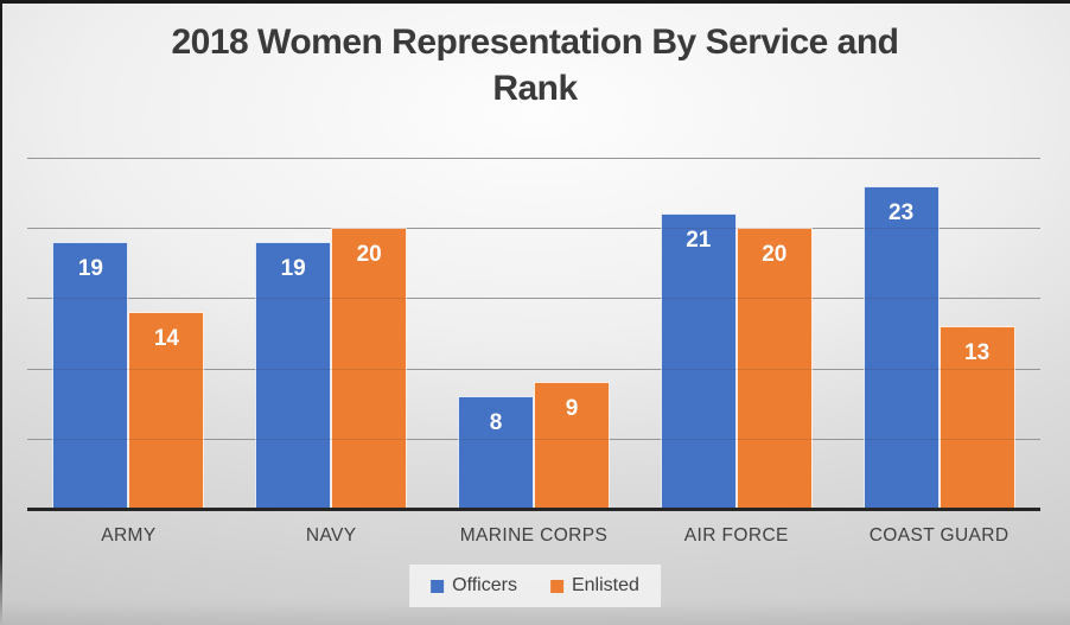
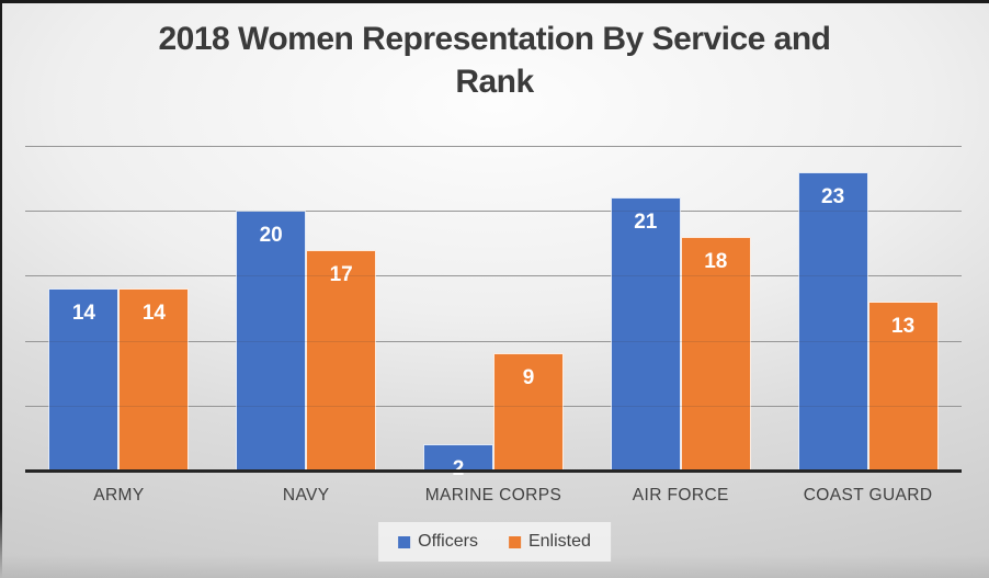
Officers/ARMY: 19 -> 14
Officers/NAVY: 19 -> 20
Enlisted/NAVY: 20 -> 17
Officers/MARINE CORPS: 8 -> 2
Enlisted/AIR FORCE: 20 -> 18
